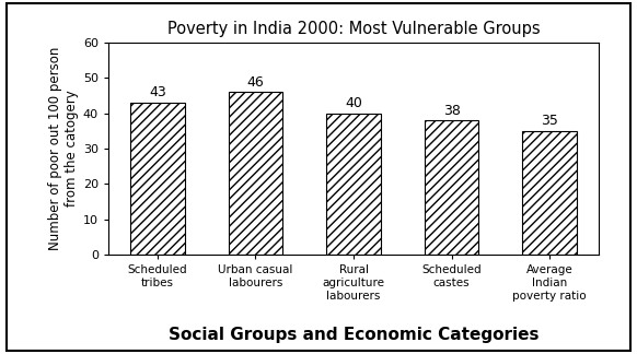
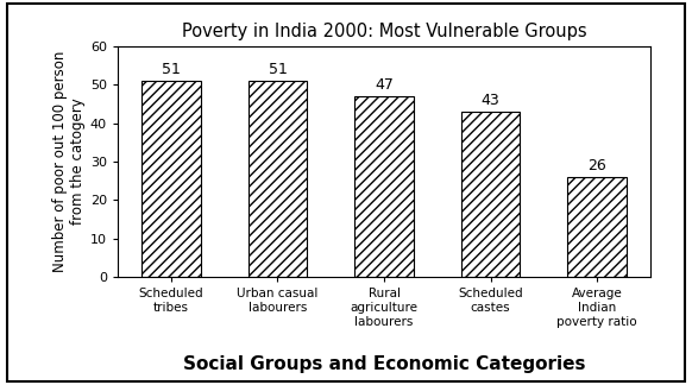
Scheduled tribes: 43 -> 51
Urban casual labourers: 46 -> 51
Rural agriculture labourers: 40 -> 47
Scheduled castes: 38 -> 43
Average Indian poverty ratio: 35 -> 26
